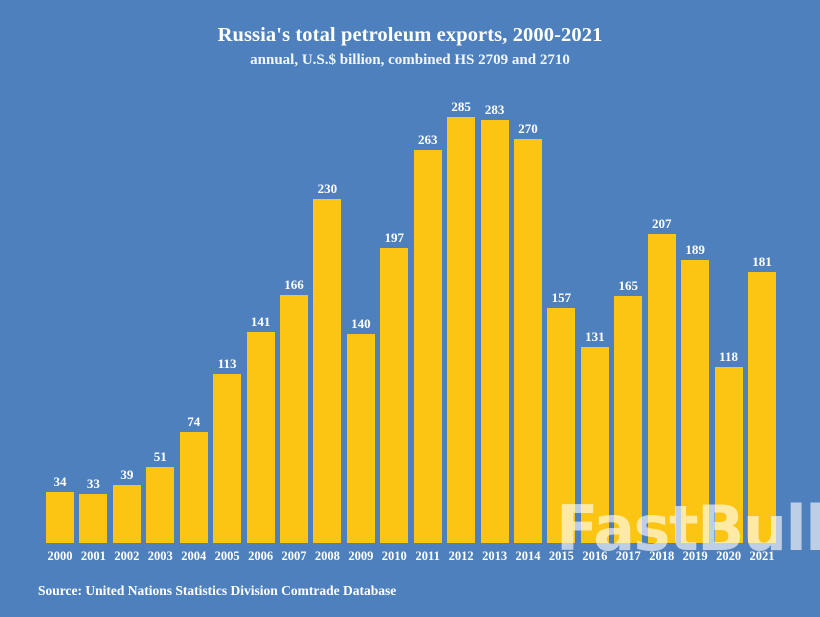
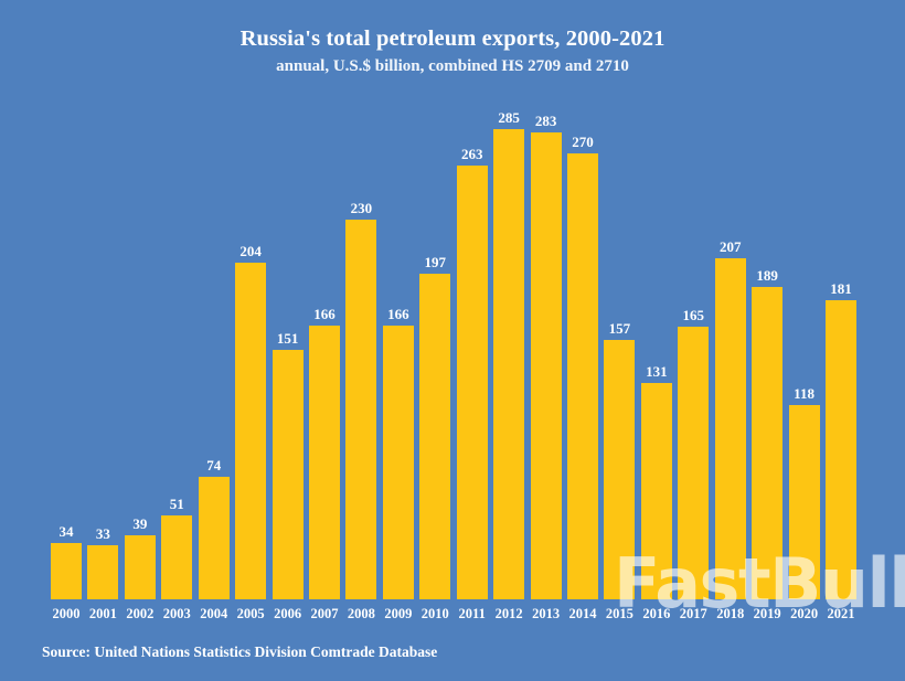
2005: 113 -> 204
2006: 141 -> 151
2009: 140 -> 166
